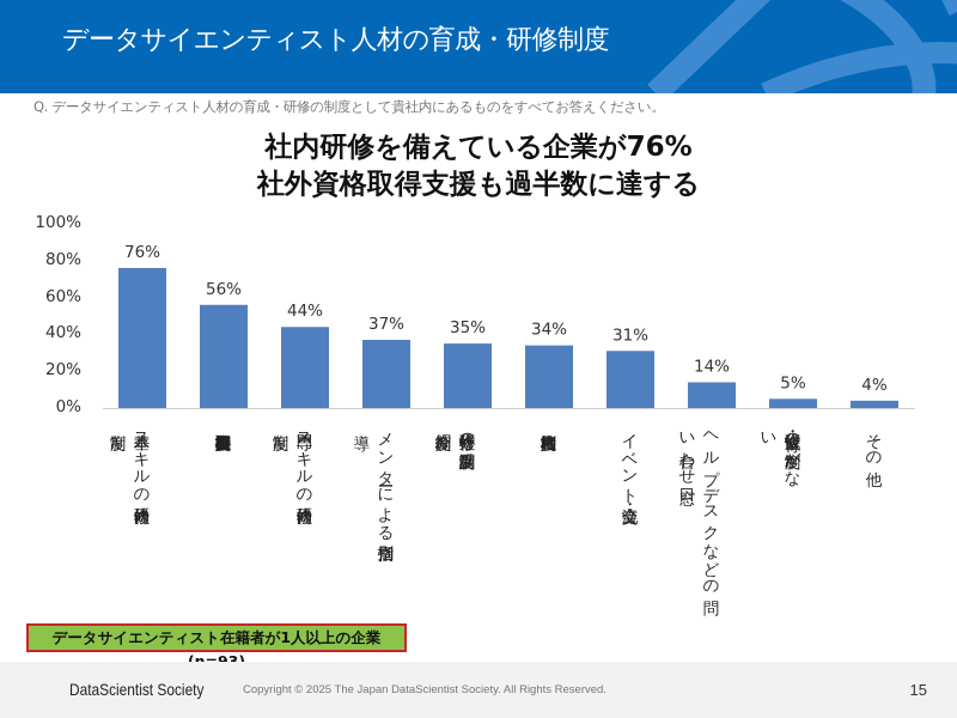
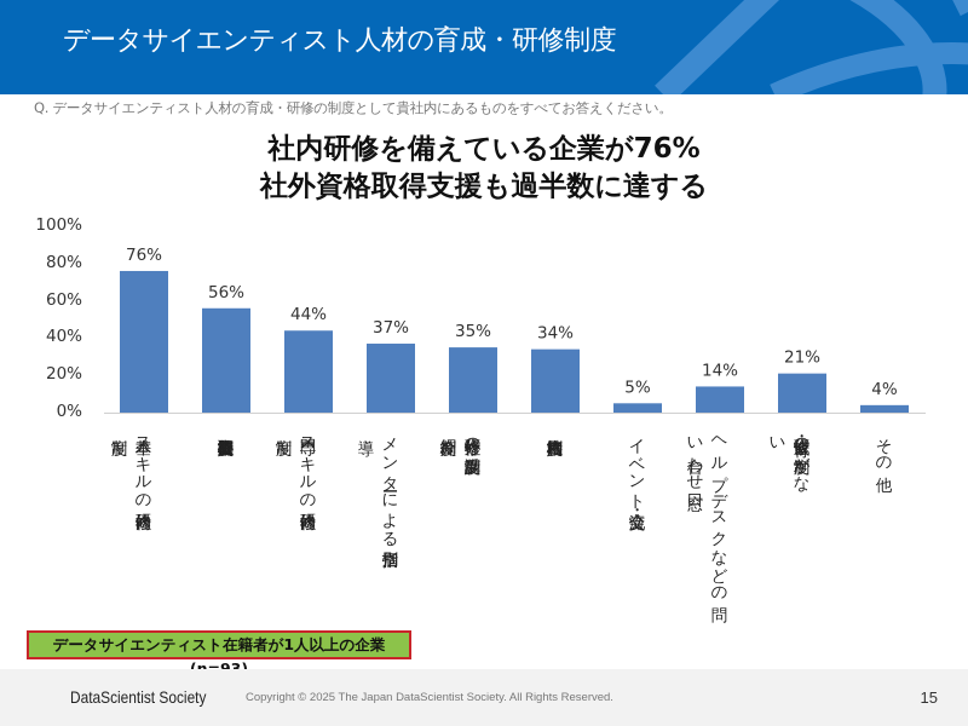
イベント・交流会: 31% -> 5%
育成・研修の制度がない: 5% -> 21%
